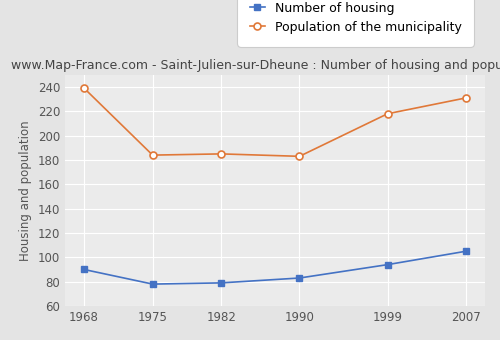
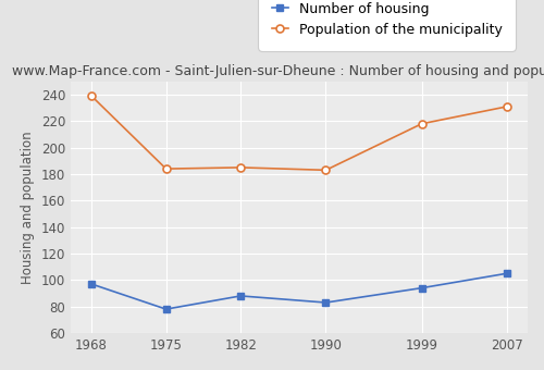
Number of housing/1968: 90 -> 97
Number of housing/1982: 79 -> 88
